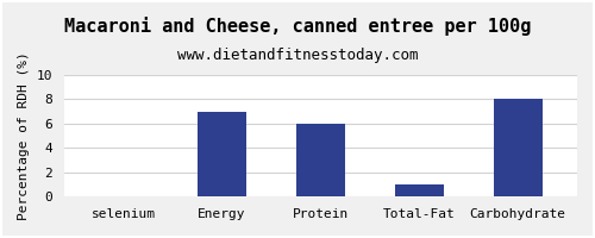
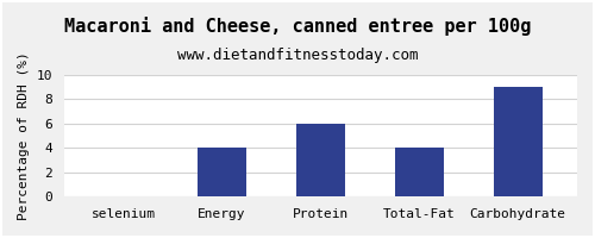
Energy: 7 -> 4
Total-Fat: 1 -> 4
Carbohydrate: 8 -> 9
